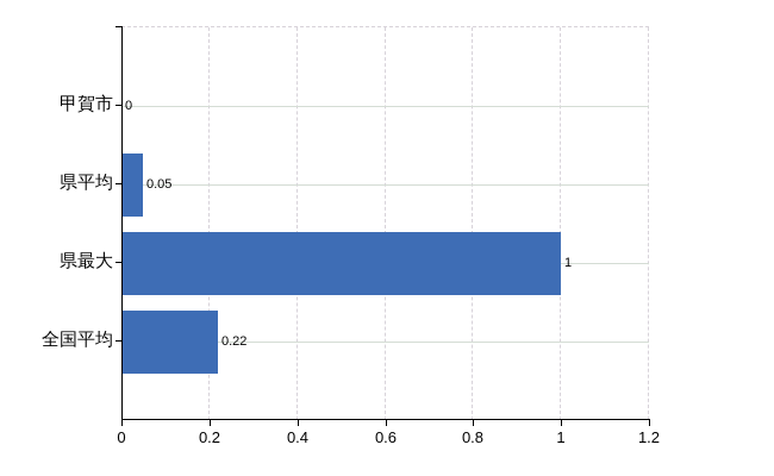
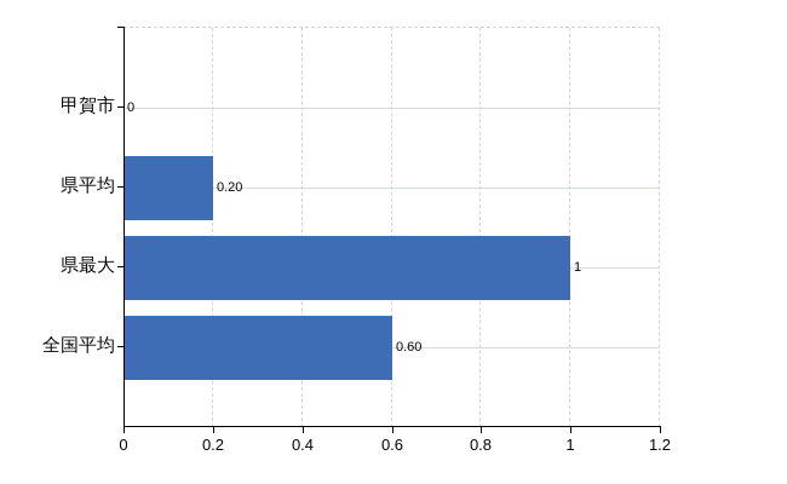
県平均: 0.05 -> 0.20
全国平均: 0.22 -> 0.60
